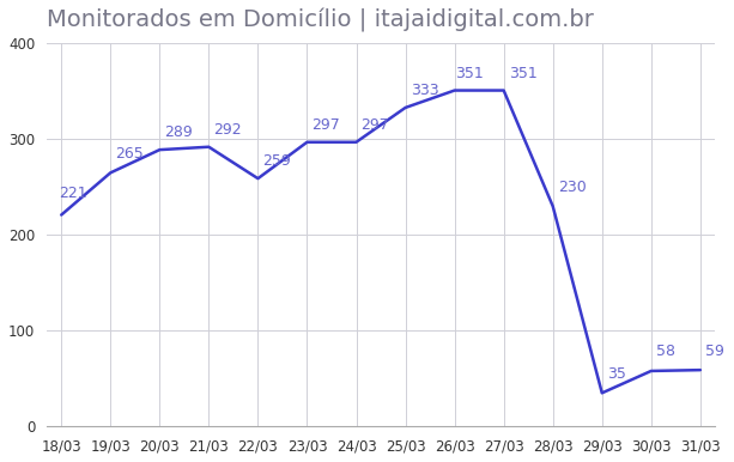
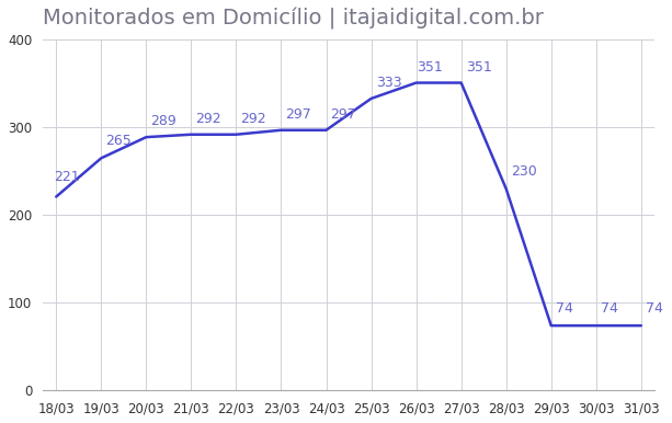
22/03: 259 -> 292
29/03: 35 -> 74
30/03: 58 -> 74
31/03: 59 -> 74
